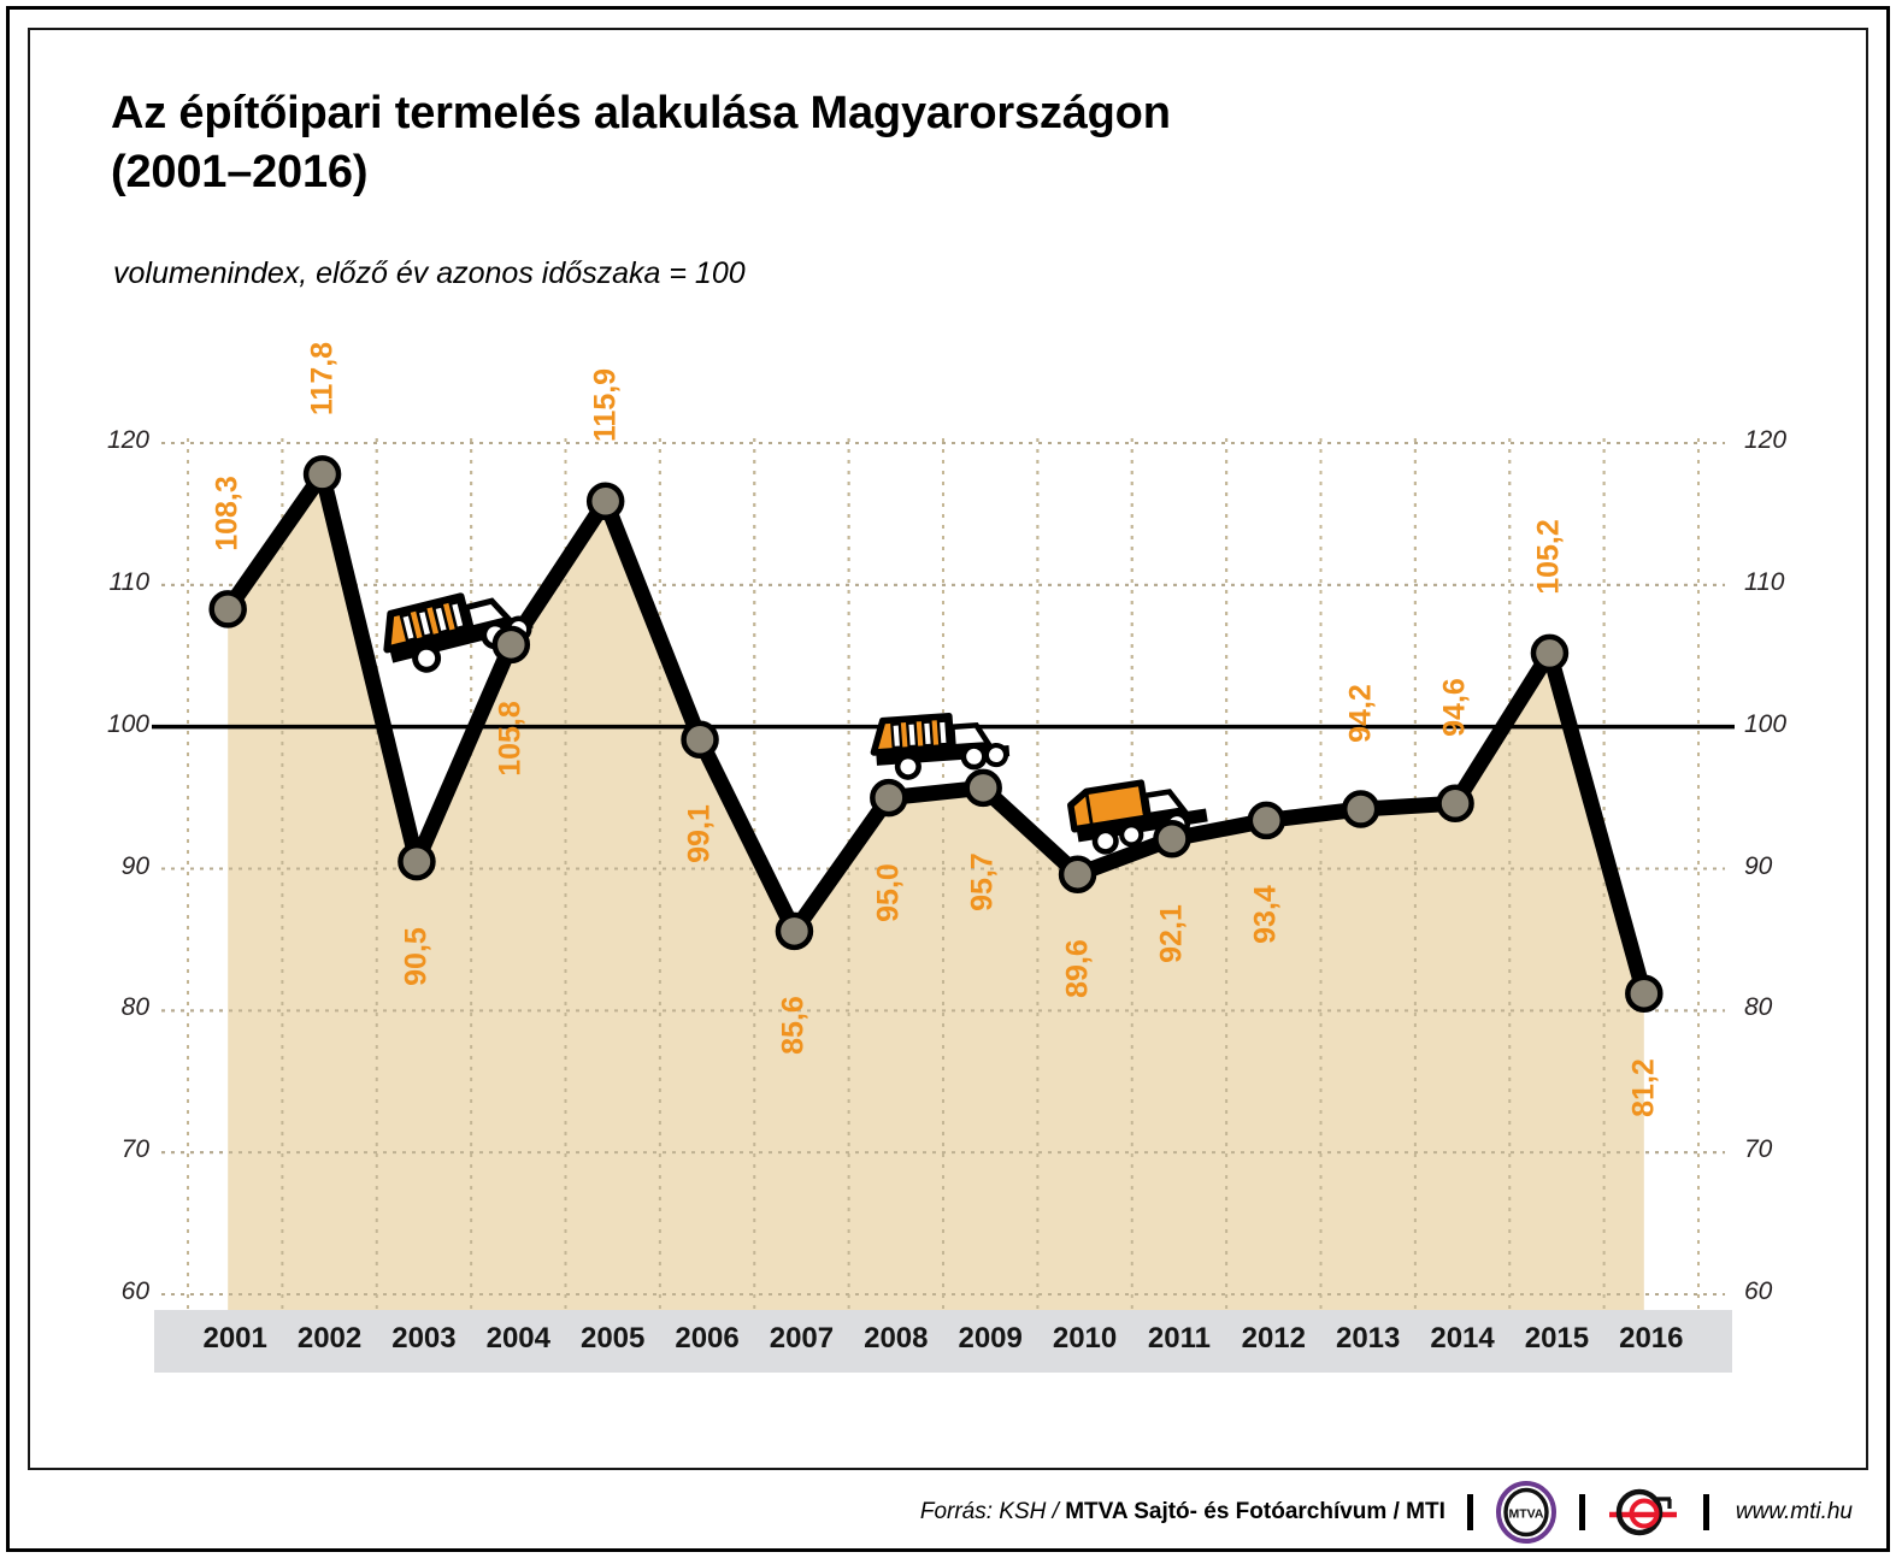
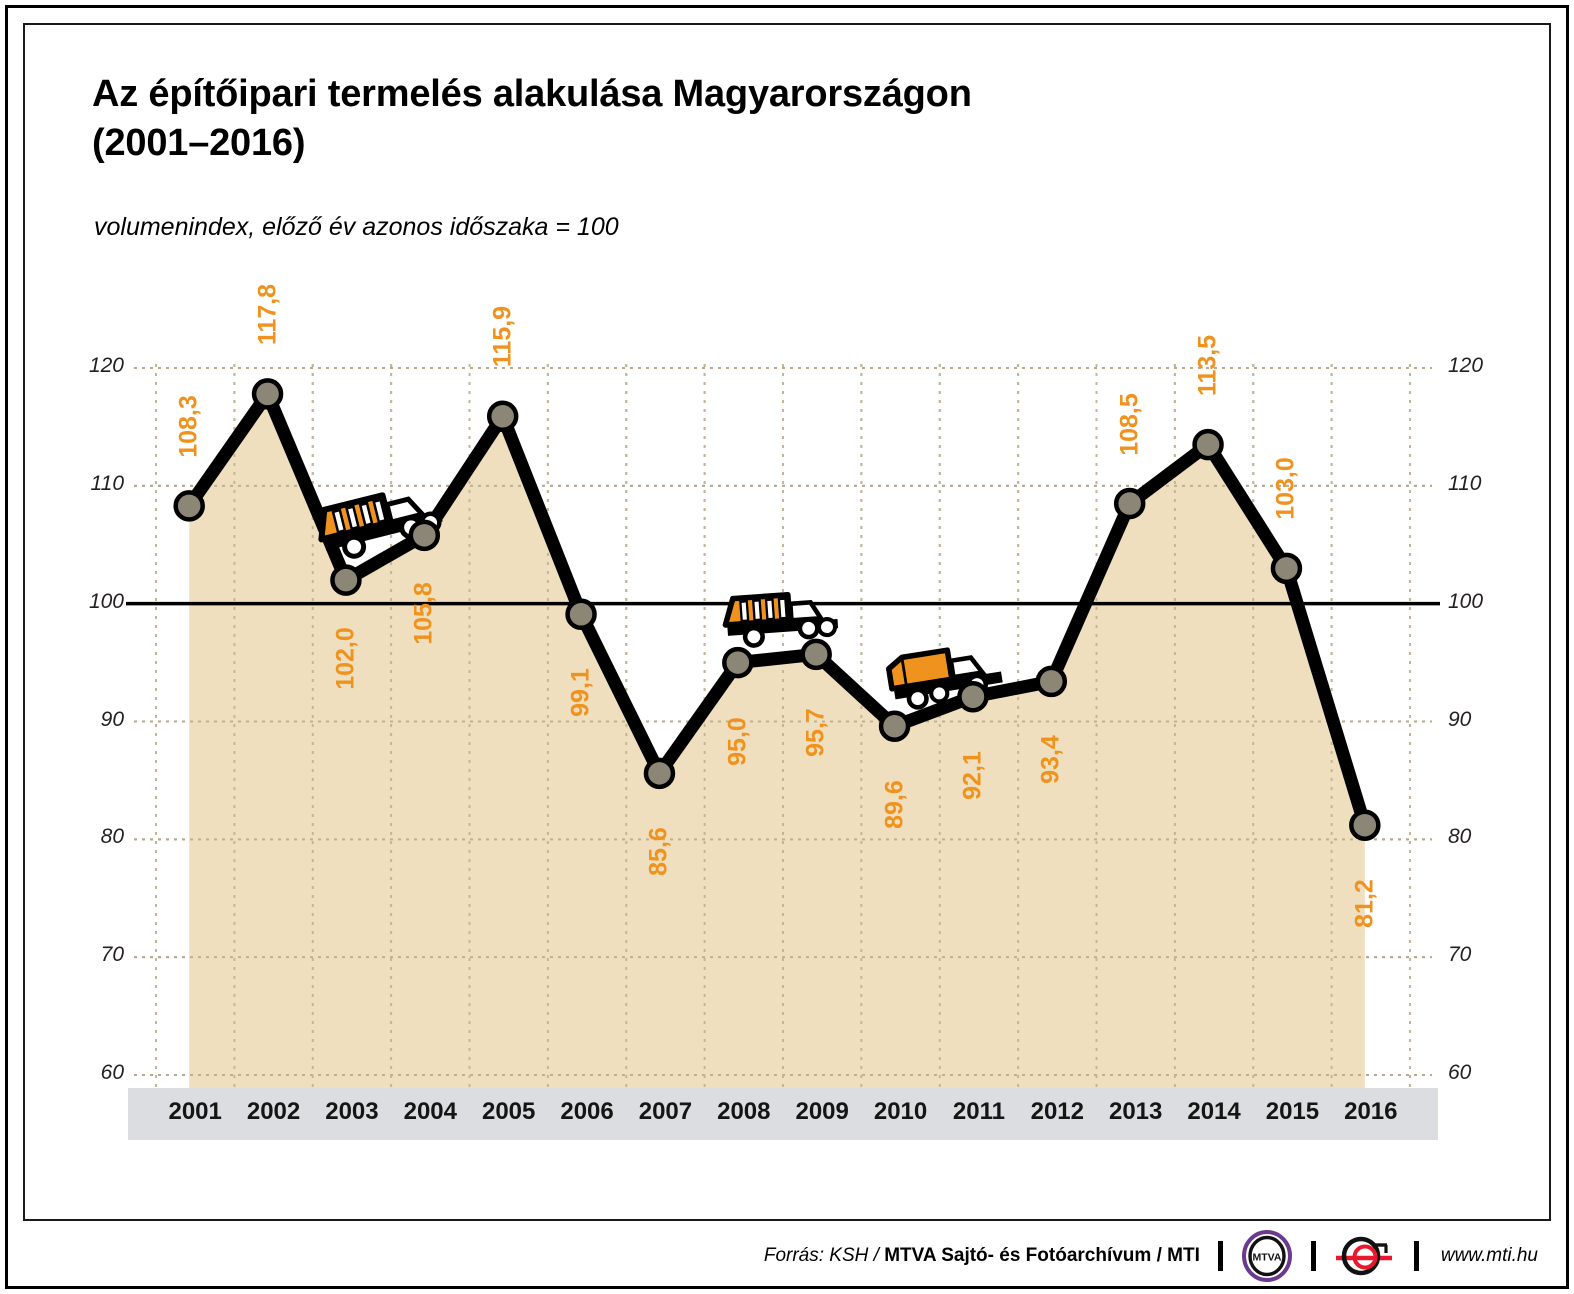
2003: 90,5 -> 102,0
2013: 94,2 -> 108,5
2014: 94,6 -> 113,5
2015: 105,2 -> 103,0
